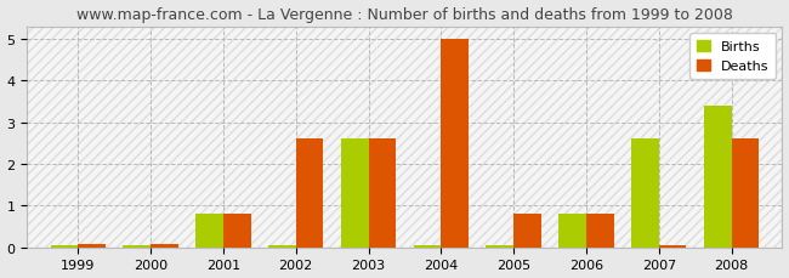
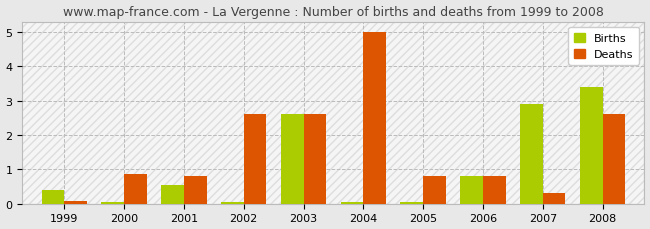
Births/1999: 0.05 -> 0.40
Deaths/2000: 0.08 -> 0.85
Births/2001: 0.80 -> 0.55
Births/2007: 2.60 -> 2.90
Deaths/2007: 0.04 -> 0.30
